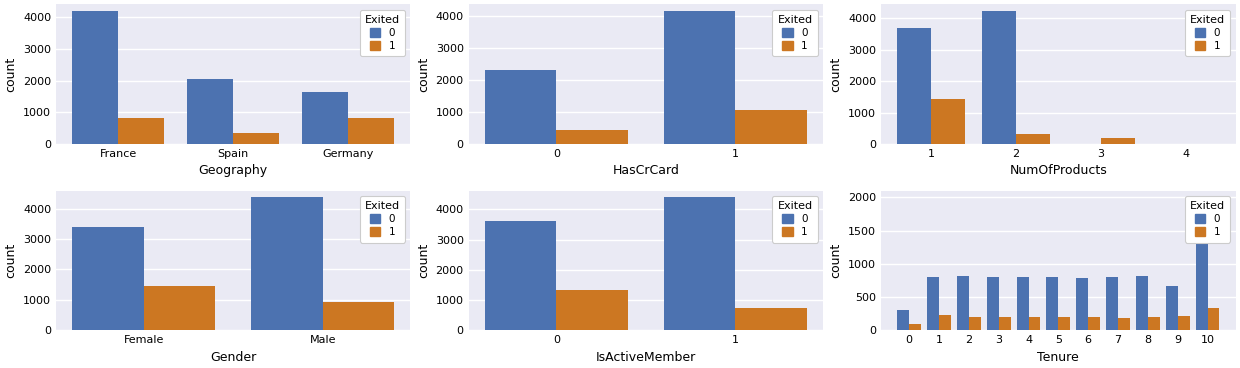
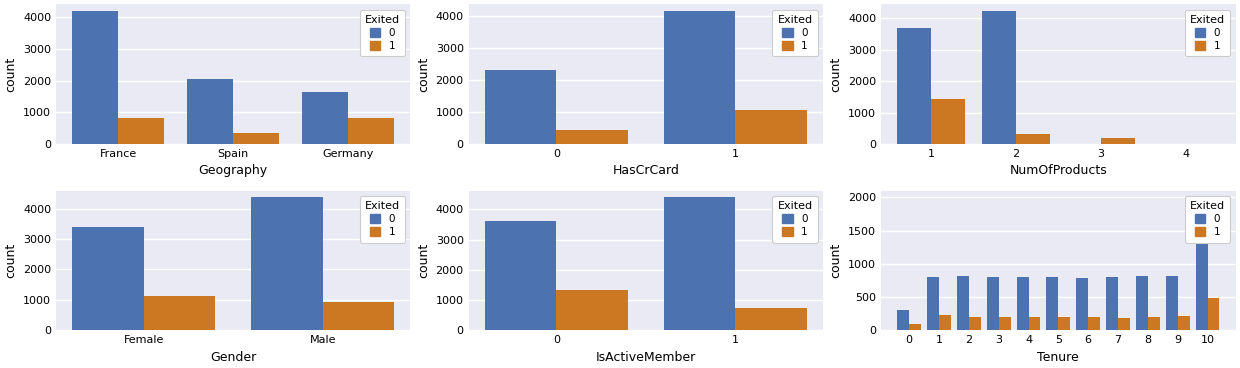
1/Female: 1450 -> 1130
0/9: 660 -> 820
1/10: 340 -> 490
